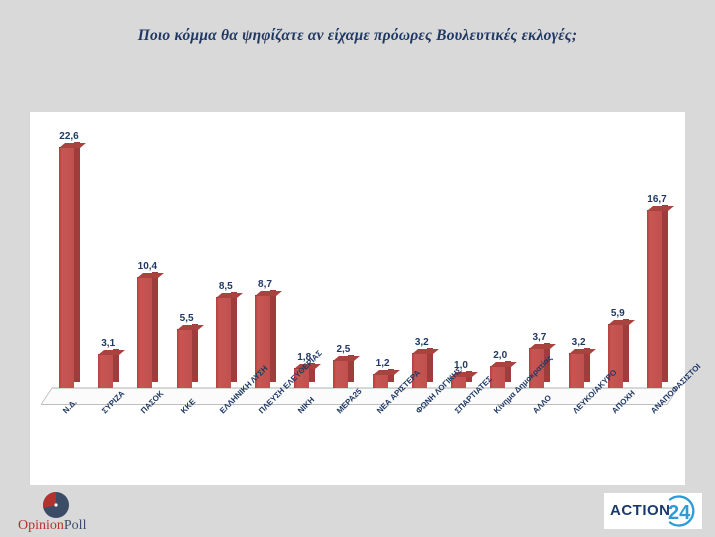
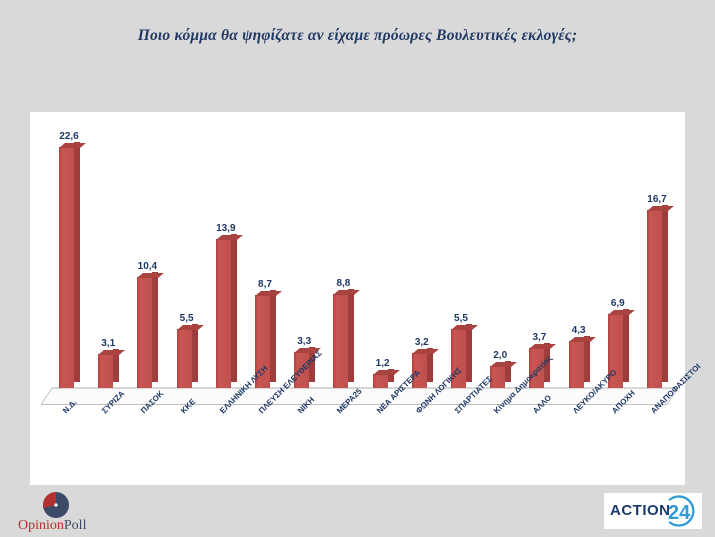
ΕΛΛΗΝΙΚΗ ΛΥΣΗ: 8,5 -> 13,9
ΝΙΚΗ: 1,8 -> 3,3
ΜΕΡΑ25: 2,5 -> 8,8
ΣΠΑΡΤΙΑΤΕΣ: 1,0 -> 5,5
ΛΕΥΚΟ/ΑΚΥΡΟ: 3,2 -> 4,3
ΑΠΟΧΗ: 5,9 -> 6,9
